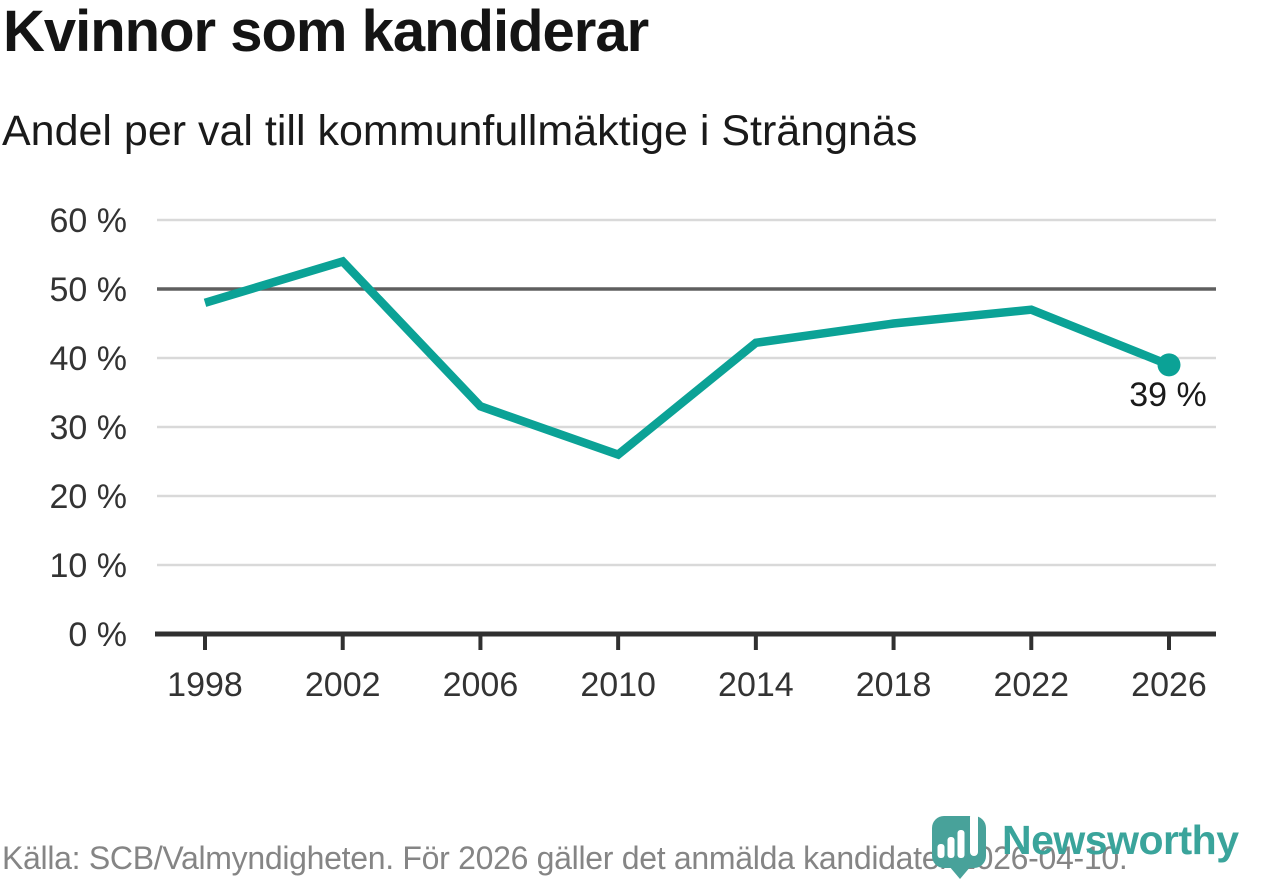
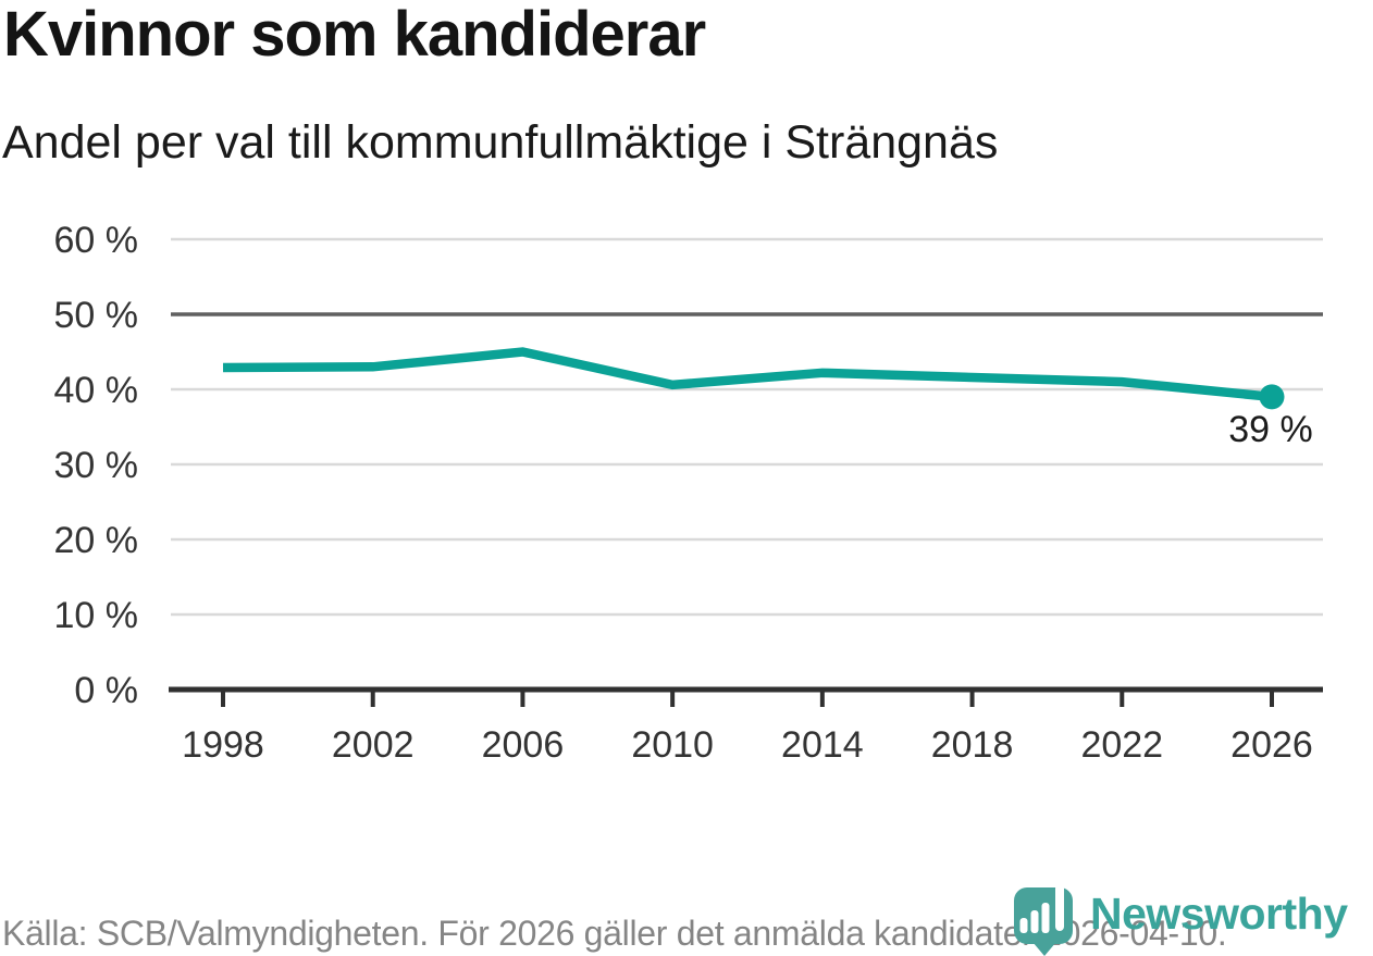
1998: 48% -> 43%
2002: 54% -> 43%
2006: 33% -> 45%
2010: 26% -> 41%
2018: 45% -> 42%
2022: 47% -> 41%
